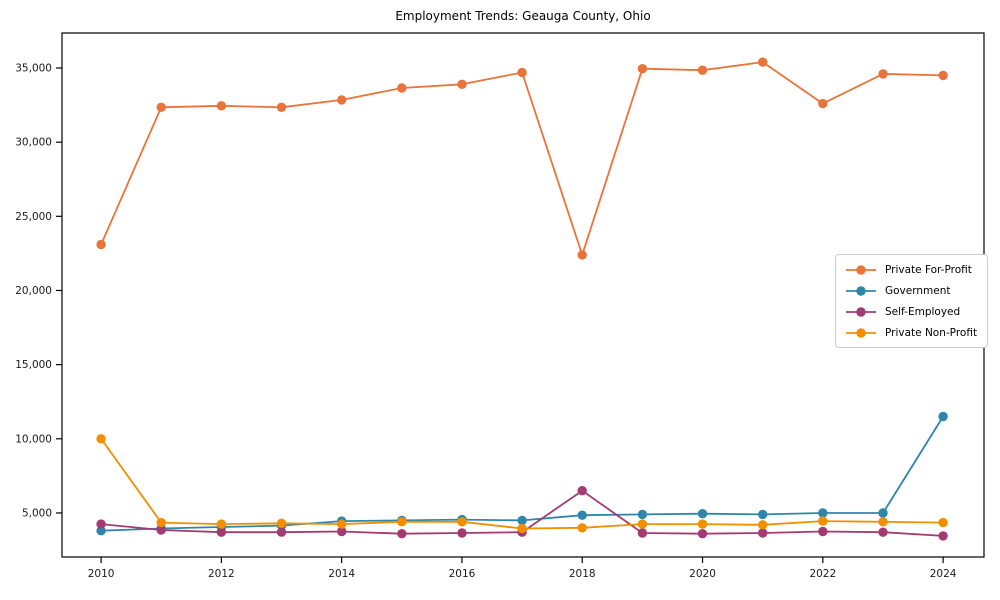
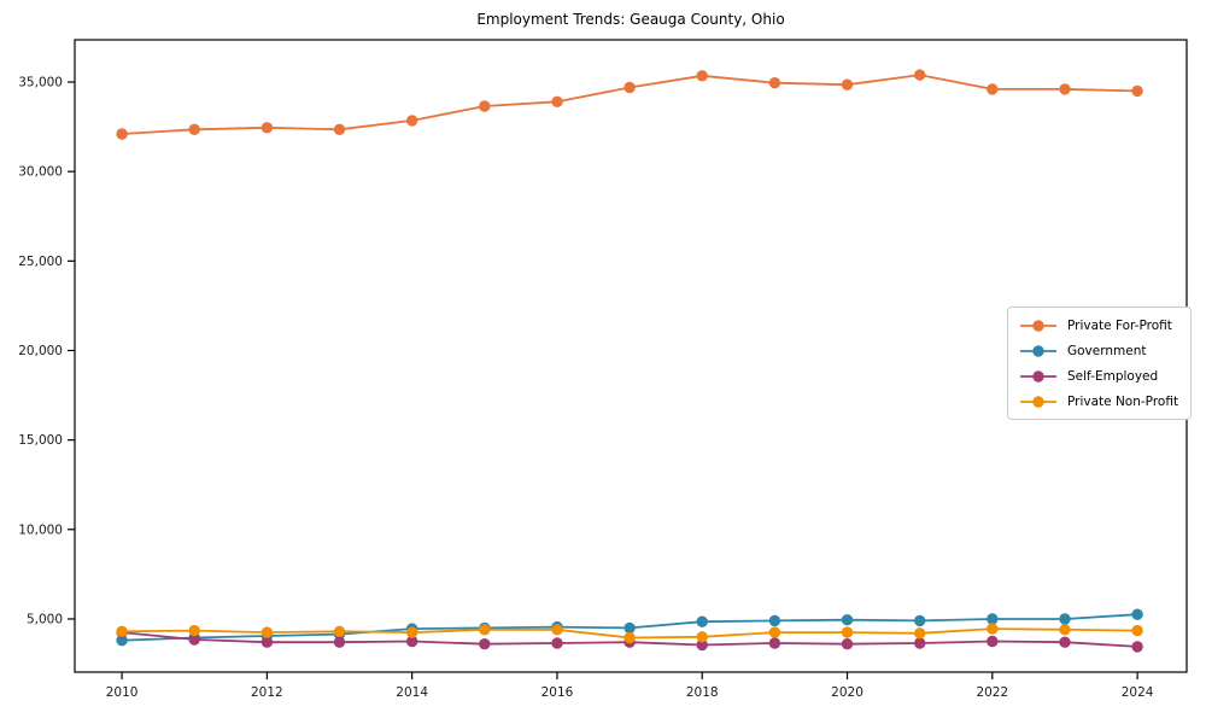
Private For-Profit/2010: 23100 -> 32100
Private Non-Profit/2010: 10000 -> 4300
Private For-Profit/2018: 22400 -> 35400
Self-Employed/2018: 6500 -> 3600
Private For-Profit/2022: 32600 -> 34600
Government/2024: 11500 -> 5200
